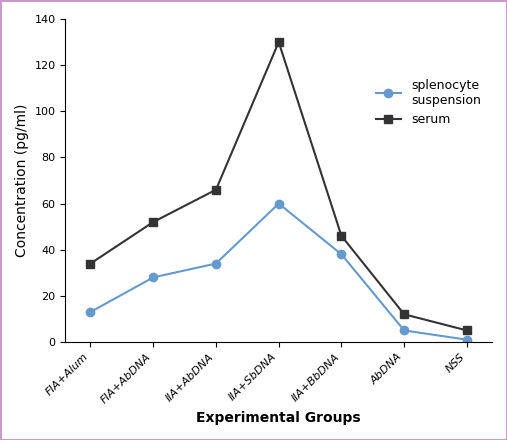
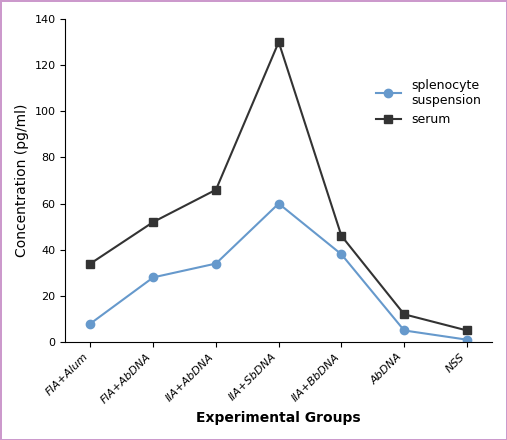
splenocyte suspension/FIA+Alum: 13 -> 8
